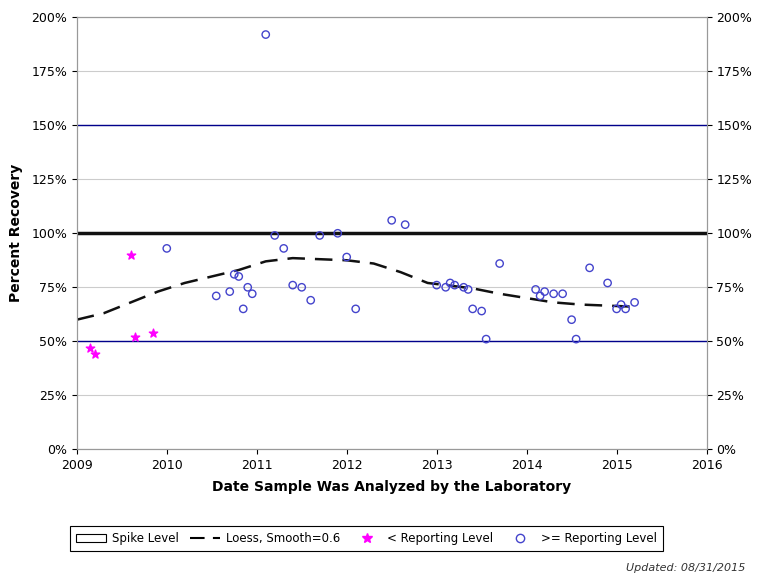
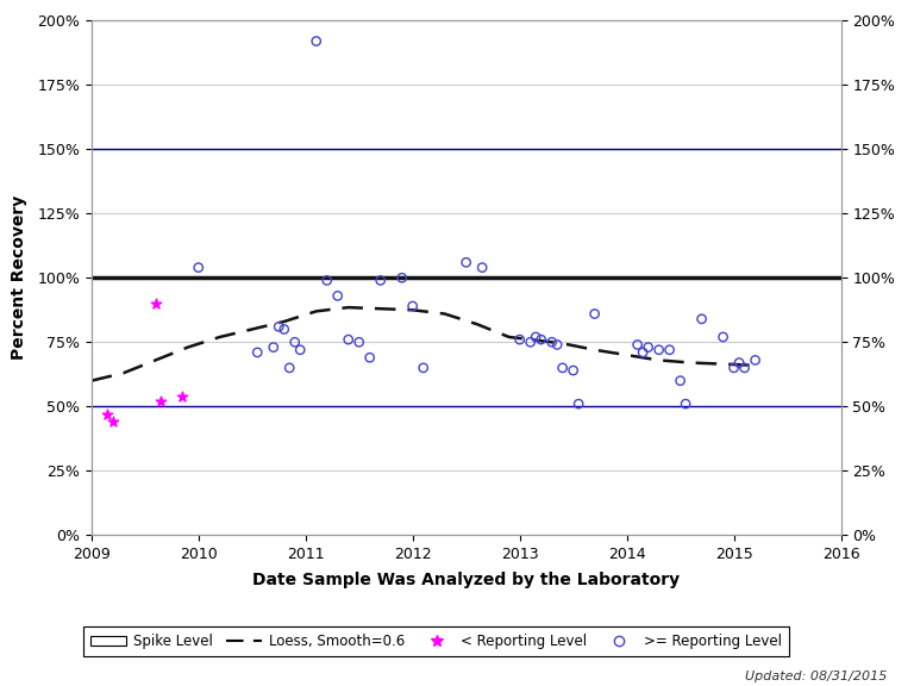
>= Reporting Level/2010: 93% -> 104%
